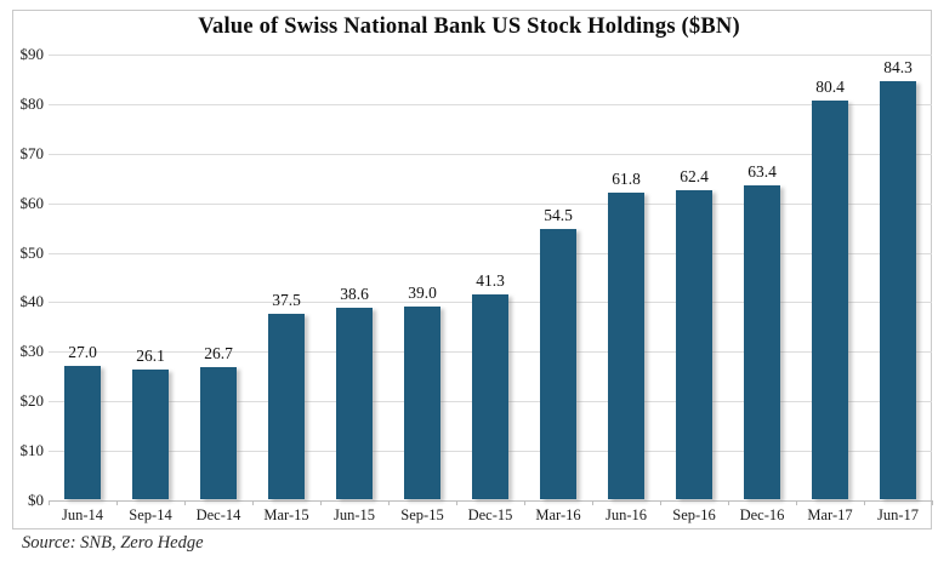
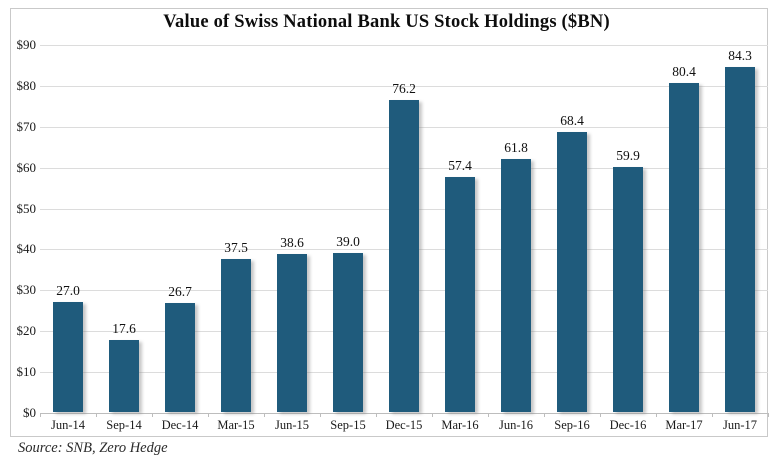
Sep-14: 26.1 -> 17.6
Dec-15: 41.3 -> 76.2
Mar-16: 54.5 -> 57.4
Sep-16: 62.4 -> 68.4
Dec-16: 63.4 -> 59.9
